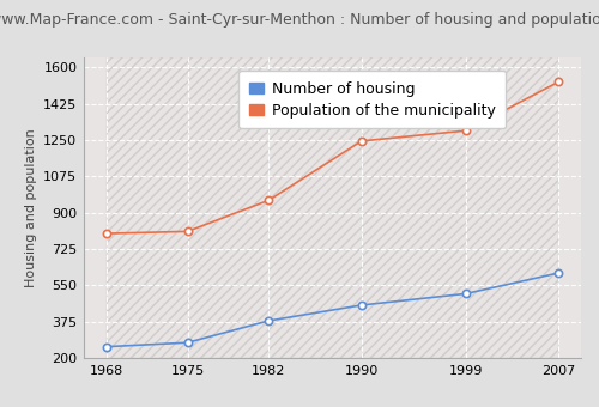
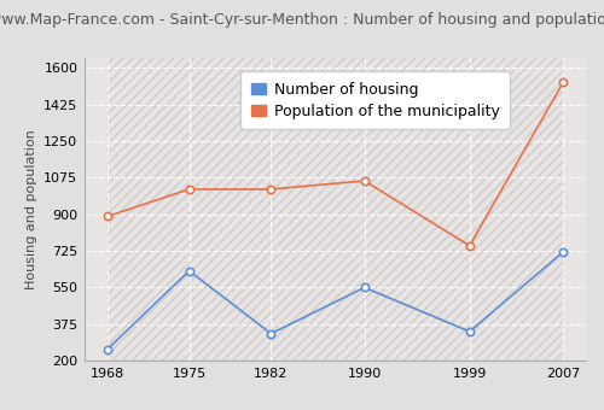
Population of the municipality/1968: 800 -> 890
Number of housing/1975: 280 -> 630
Population of the municipality/1975: 810 -> 1020
Number of housing/1982: 380 -> 330
Population of the municipality/1982: 960 -> 1020
Number of housing/1990: 460 -> 550
Population of the municipality/1990: 1240 -> 1060
Number of housing/1999: 510 -> 340
Population of the municipality/1999: 1300 -> 750
Number of housing/2007: 610 -> 720
